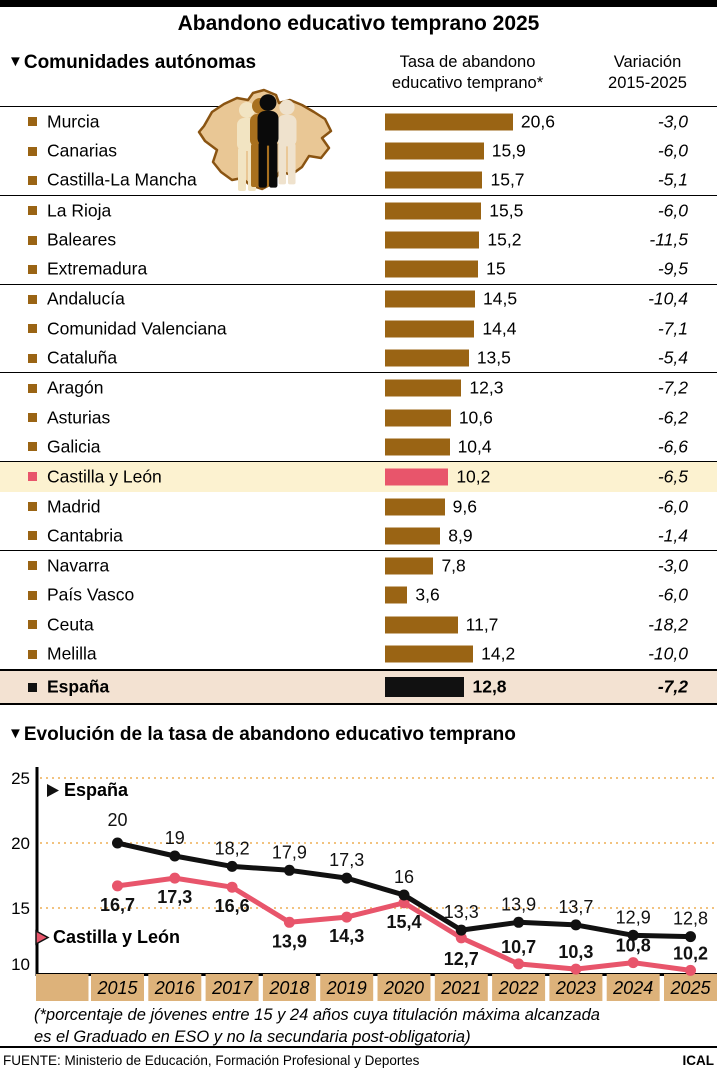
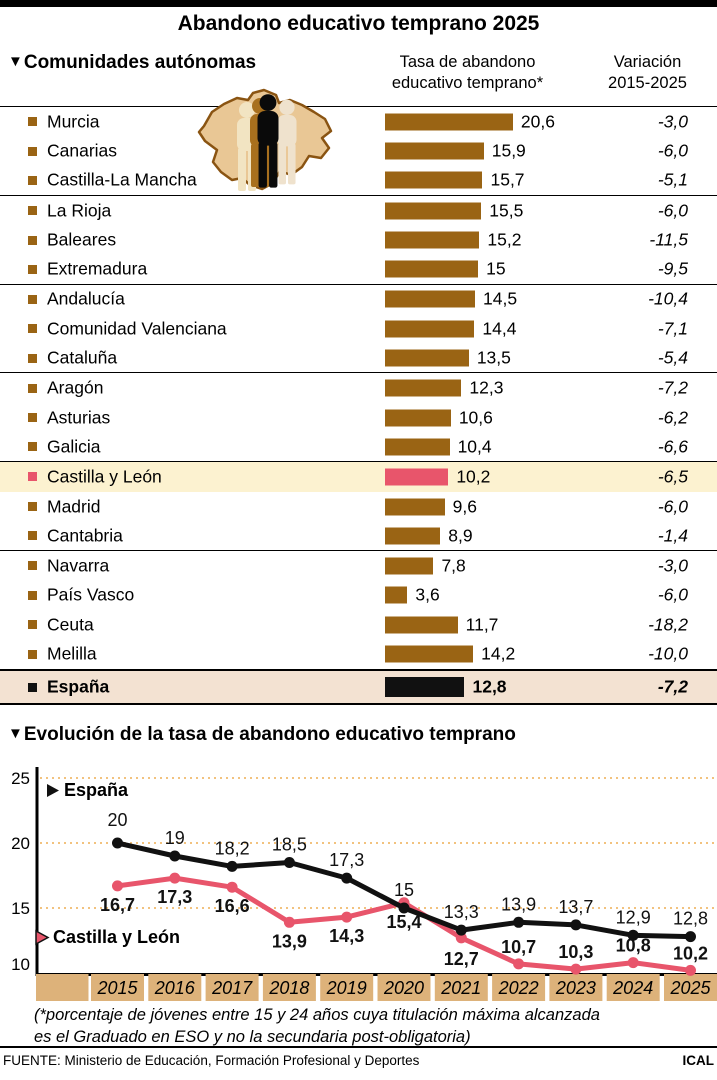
España/2018: 17,9 -> 18,5
España/2020: 16 -> 15
